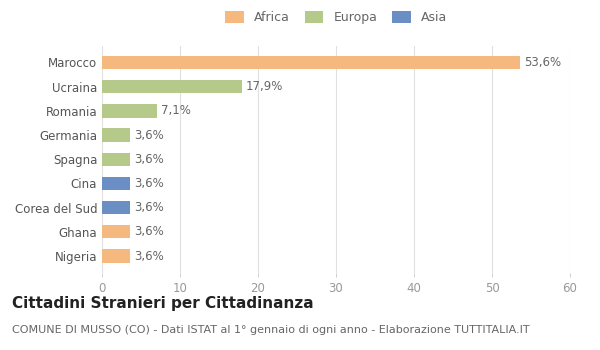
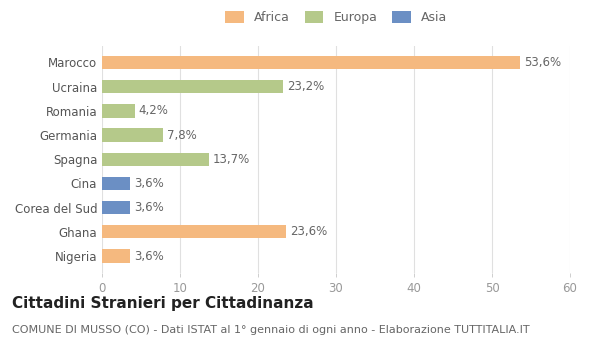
Ucraina: 17,9% -> 23,2%
Romania: 7,1% -> 4,2%
Germania: 3,6% -> 7,8%
Spagna: 3,6% -> 13,7%
Ghana: 3,6% -> 23,6%
